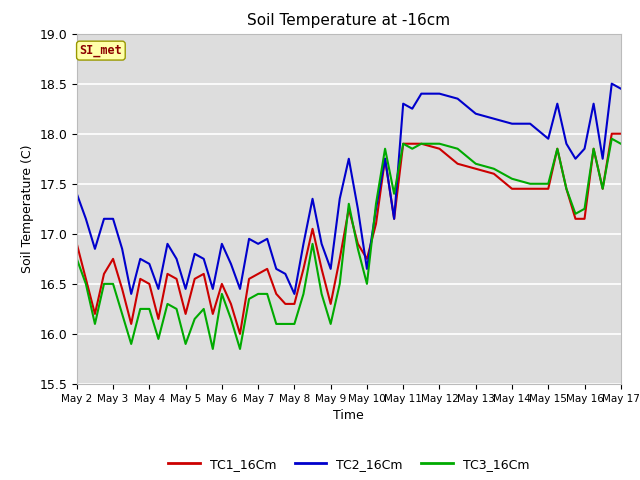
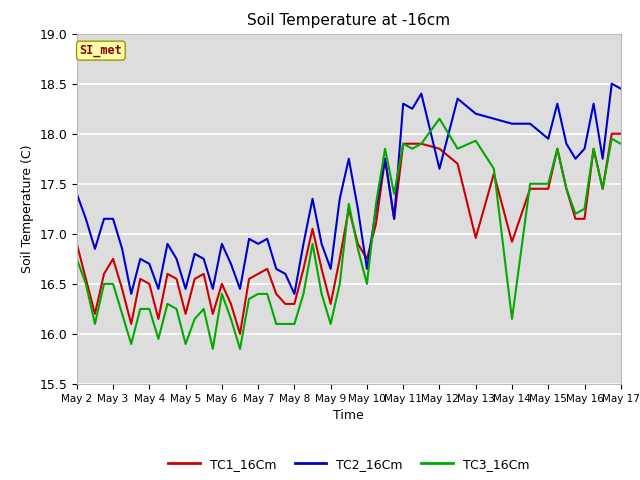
TC2_16Cm/May 12: 18.40 -> 17.65
TC3_16Cm/May 12: 17.90 -> 18.15
TC1_16Cm/May 13: 17.65 -> 16.96
TC3_16Cm/May 13: 17.70 -> 17.93
TC1_16Cm/May 14: 17.45 -> 16.92
TC3_16Cm/May 14: 17.55 -> 16.15
